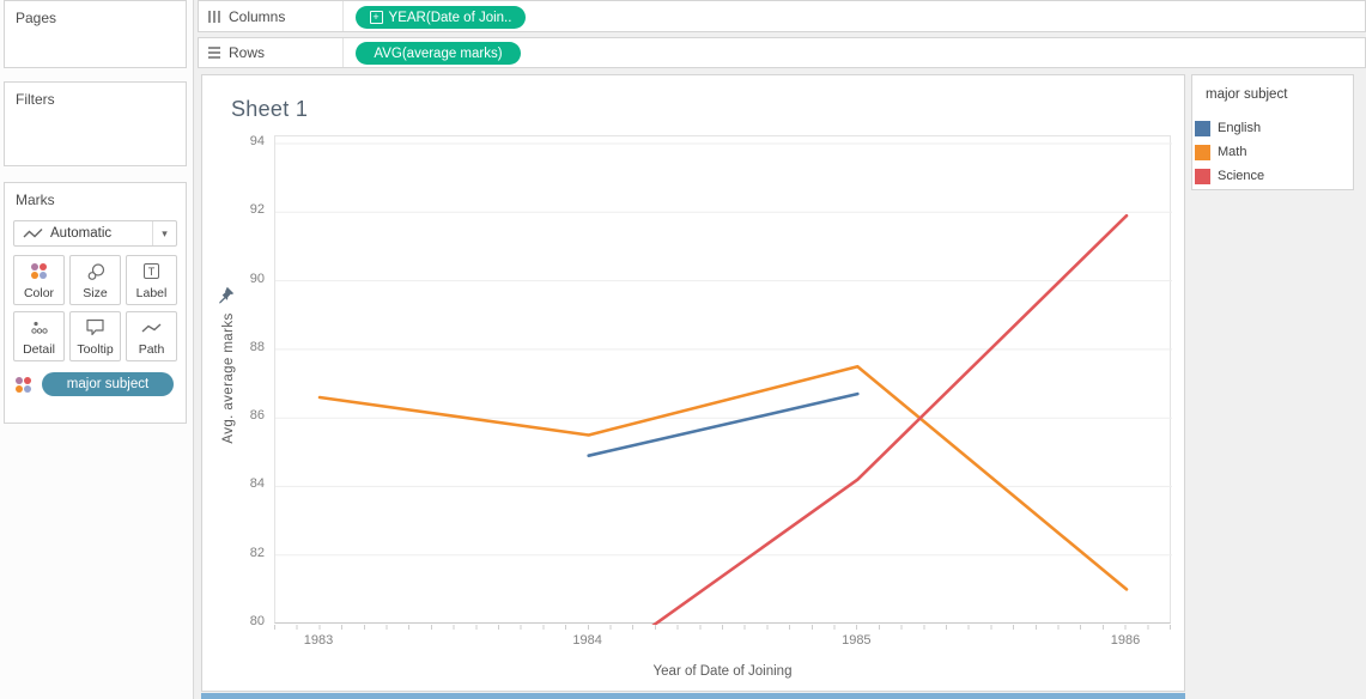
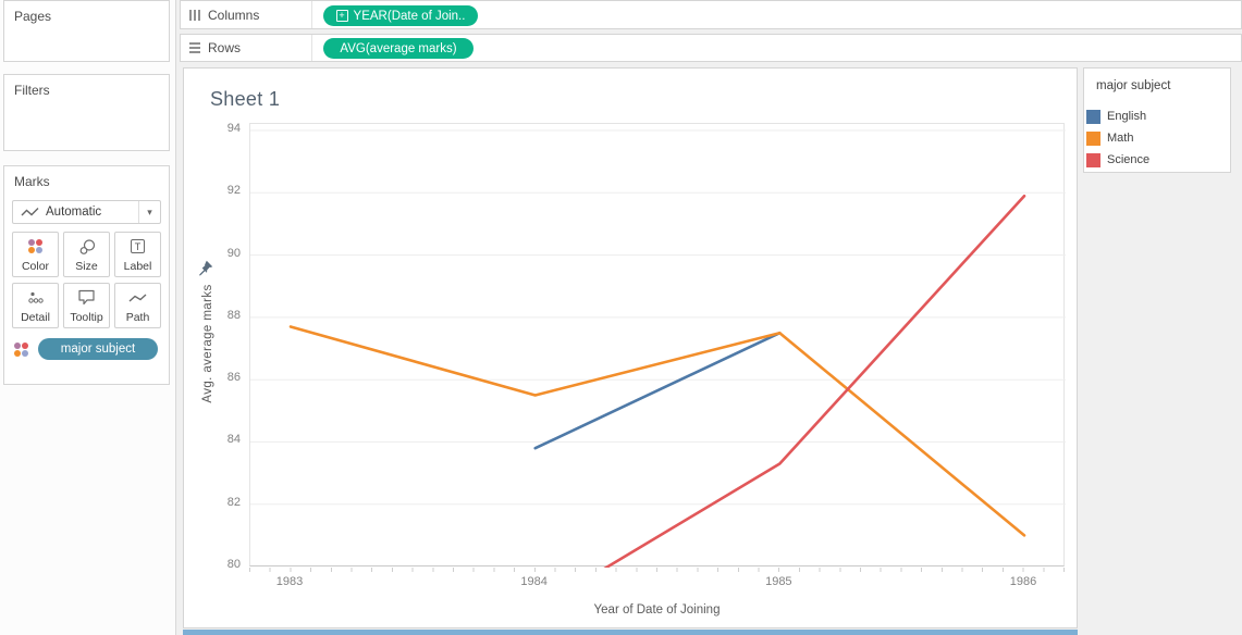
Math/1983: 86.6 -> 87.7
English/1984: 84.9 -> 83.8
English/1985: 86.7 -> 87.5
Science/1985: 84.2 -> 83.3
